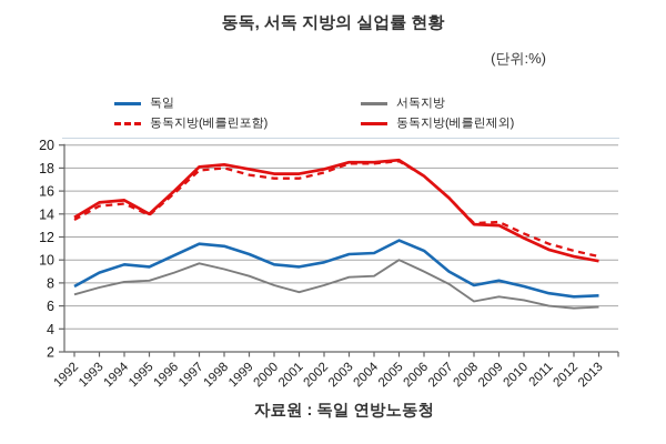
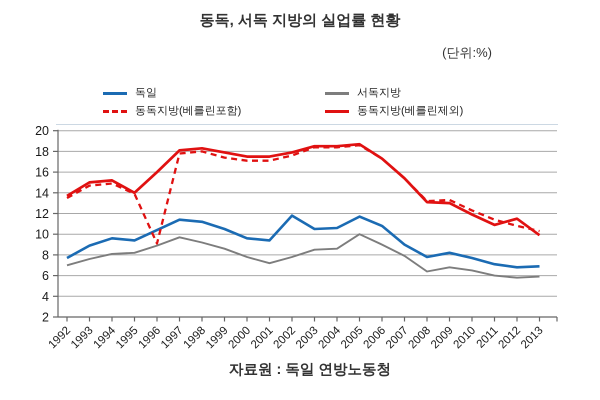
동독지방(베를린포함)/1996: 15.8 -> 9.1
독일/2002: 9.8 -> 11.8
동독지방(베를린제외)/2012: 10.3 -> 11.5
